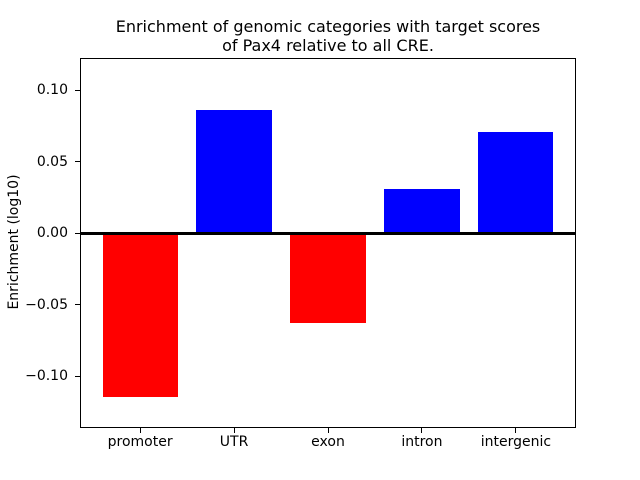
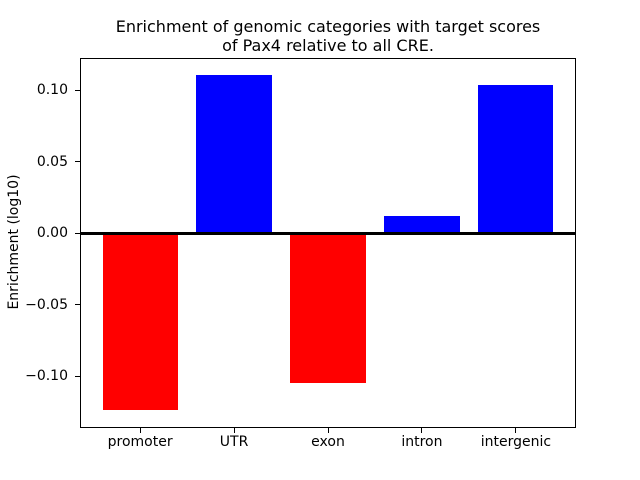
promoter: -0.115 -> -0.124
UTR: 0.086 -> 0.111
exon: -0.063 -> -0.105
intron: 0.031 -> 0.012
intergenic: 0.071 -> 0.104
